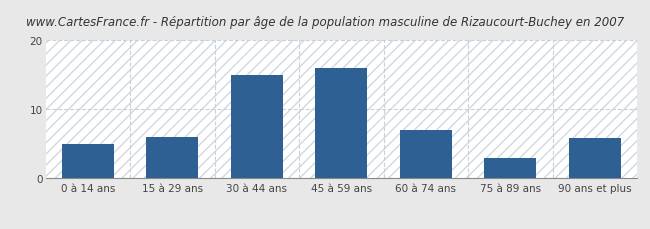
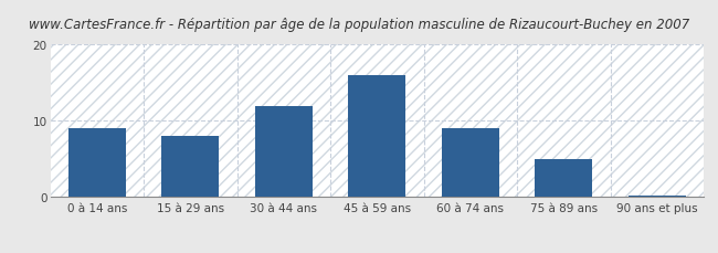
0 à 14 ans: 5.0 -> 9.0
15 à 29 ans: 6.0 -> 8.0
30 à 44 ans: 15.0 -> 12.0
60 à 74 ans: 7.0 -> 9.0
75 à 89 ans: 3.0 -> 5.0
90 ans et plus: 5.8 -> 0.2
